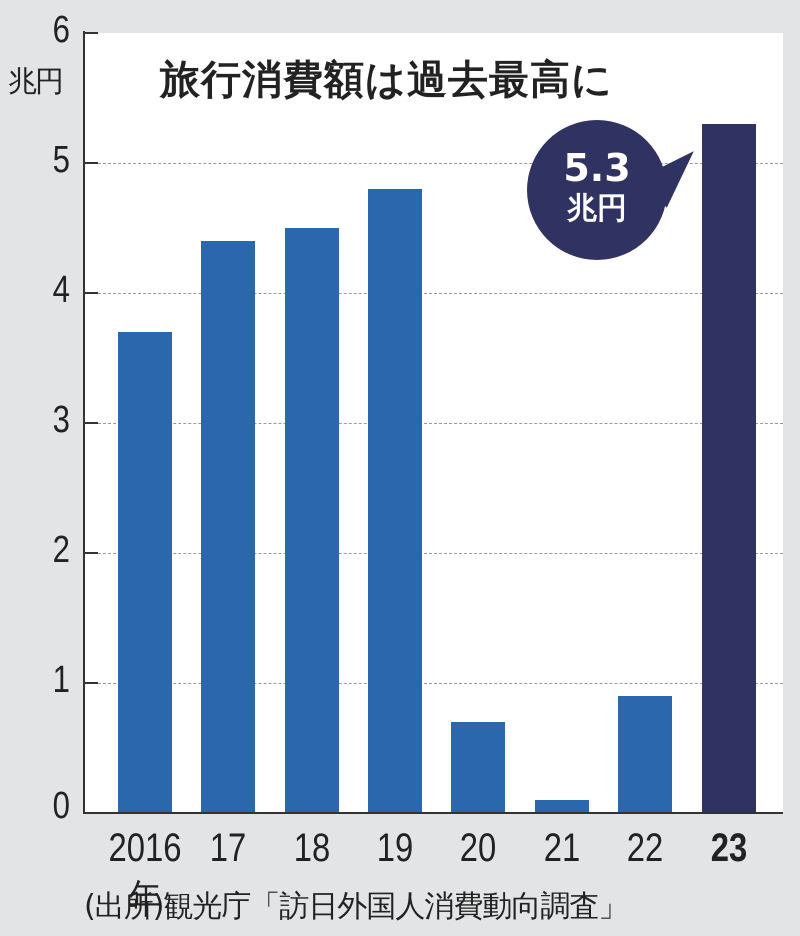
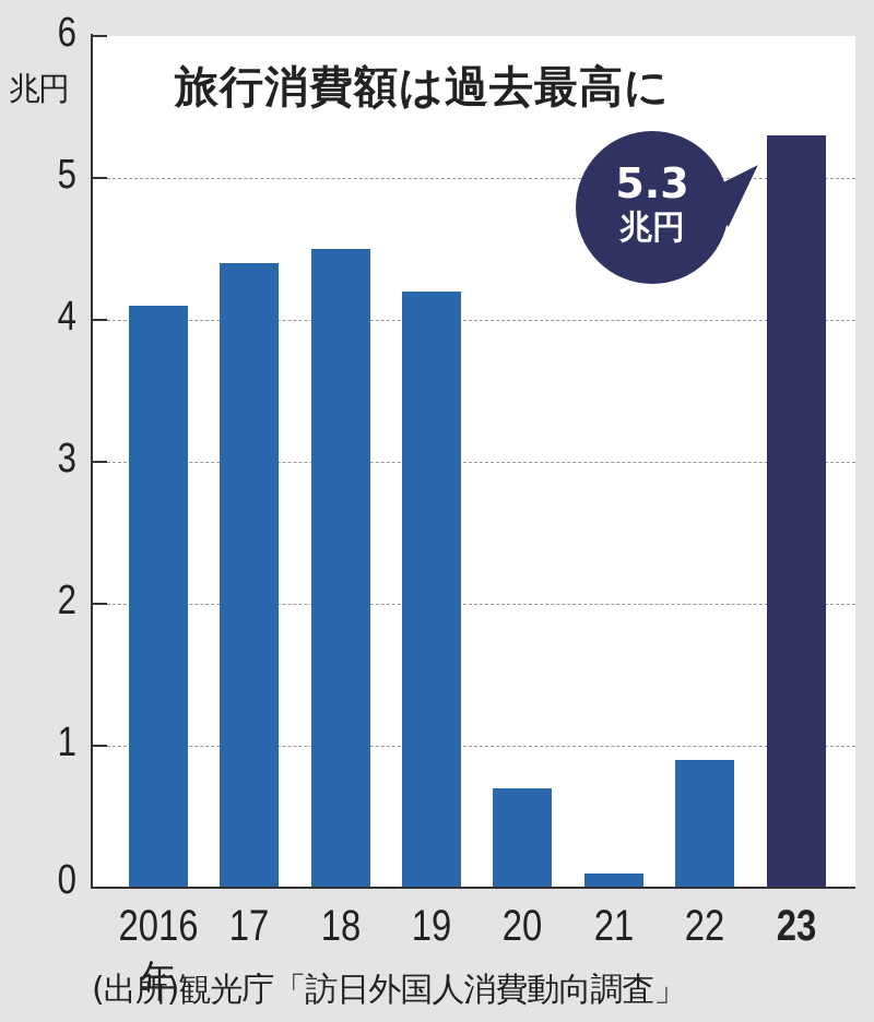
2016年: 3.7 -> 4.1
19: 4.8 -> 4.2
